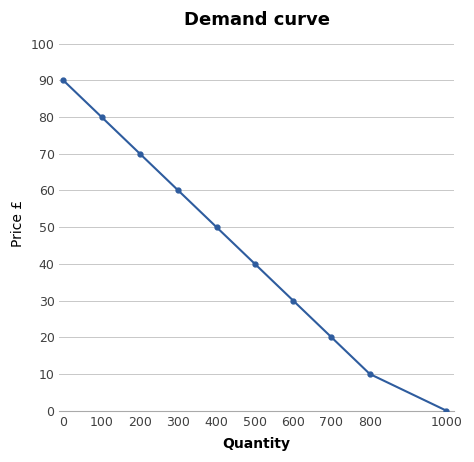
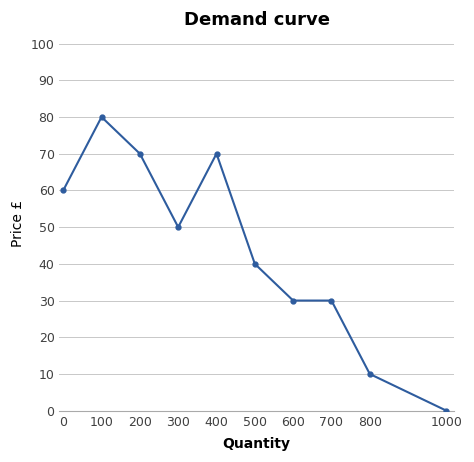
0: 90 -> 60
300: 60 -> 50
400: 50 -> 70
700: 20 -> 30
